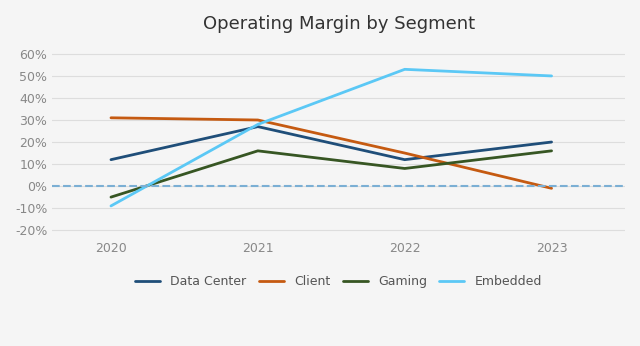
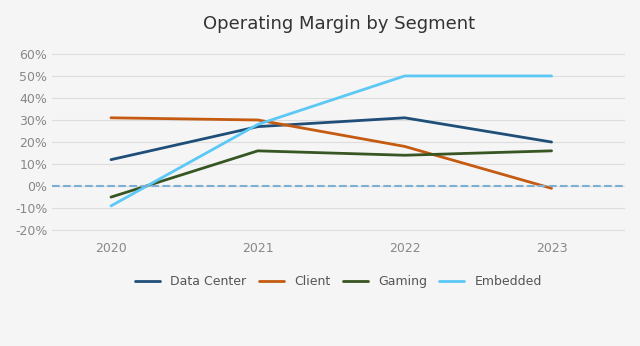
Data Center/2022: 12% -> 31%
Client/2022: 15% -> 18%
Gaming/2022: 8% -> 14%
Embedded/2022: 53% -> 50%
